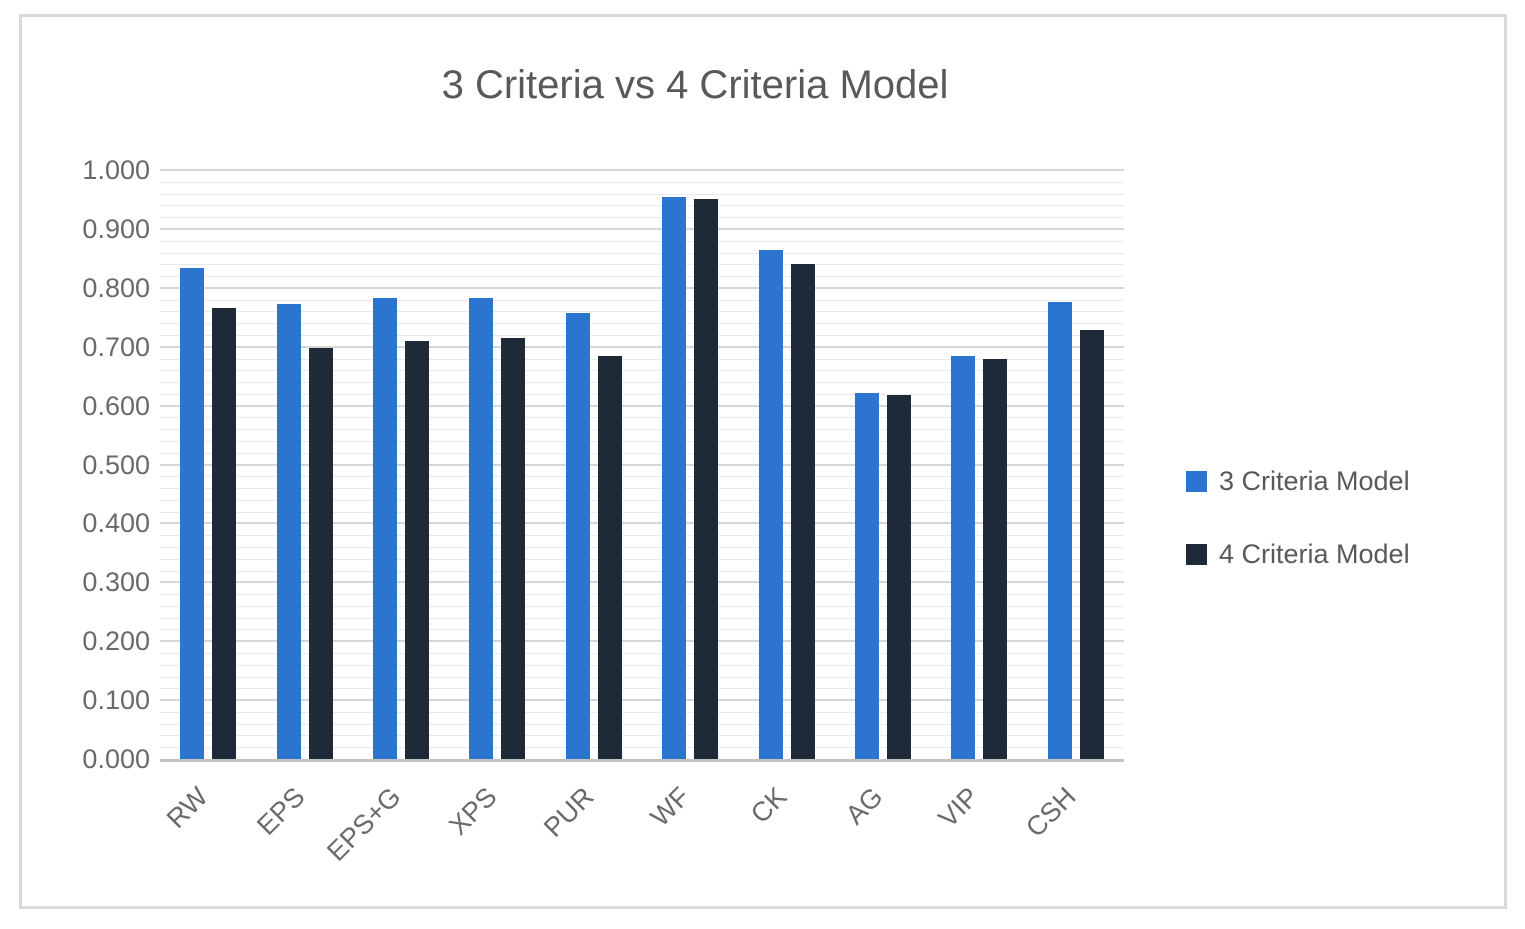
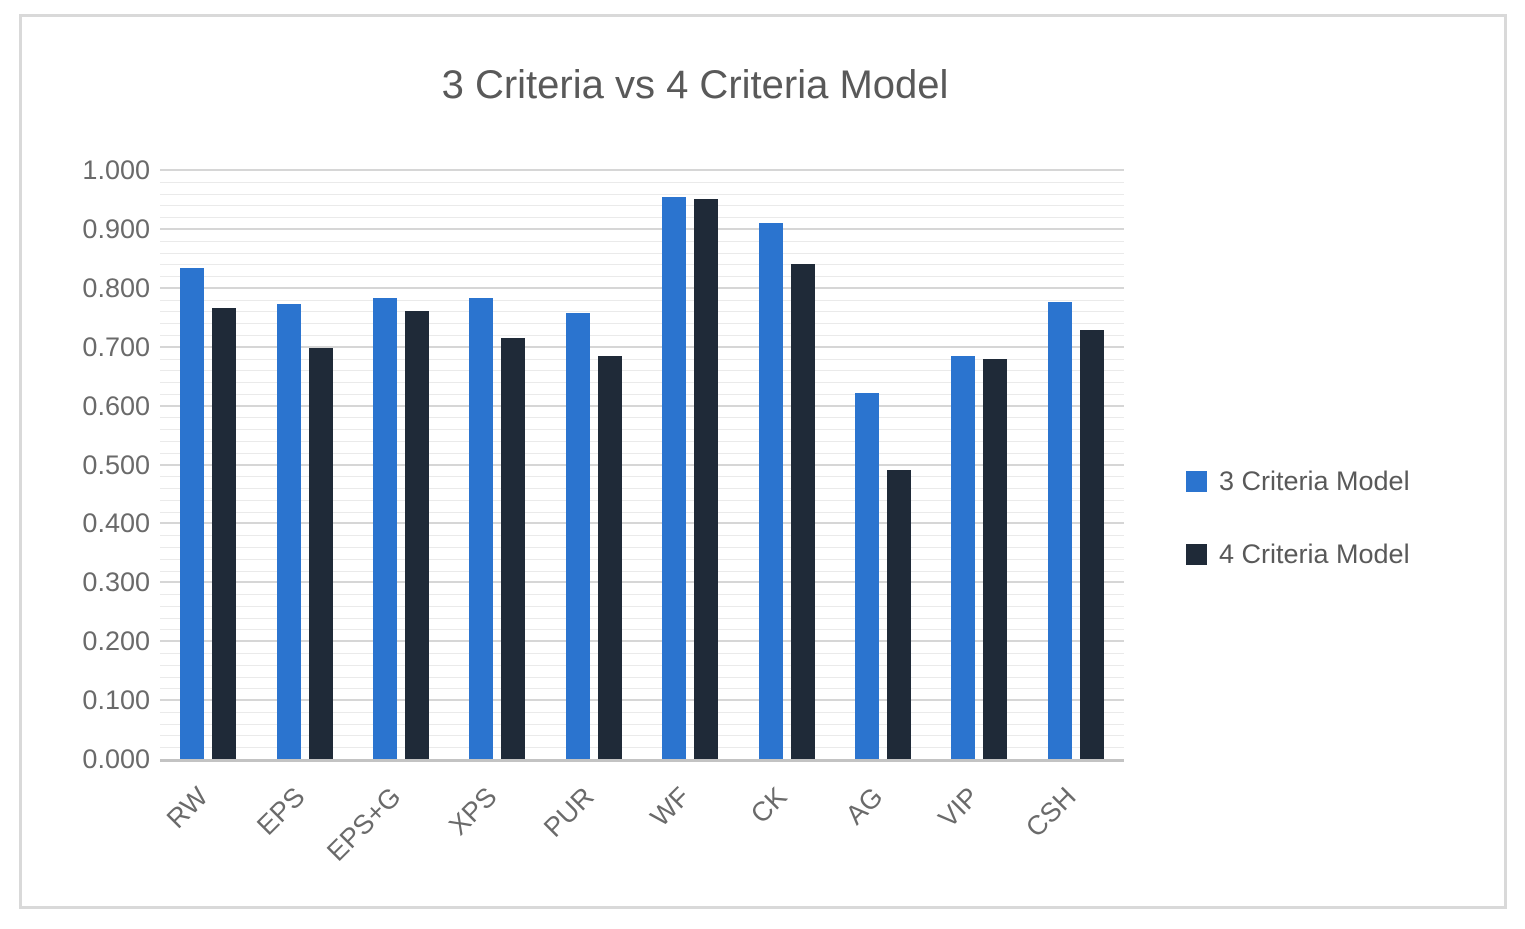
4 Criteria Model/EPS+G: 0.71 -> 0.76
3 Criteria Model/CK: 0.86 -> 0.91
4 Criteria Model/AG: 0.62 -> 0.49
